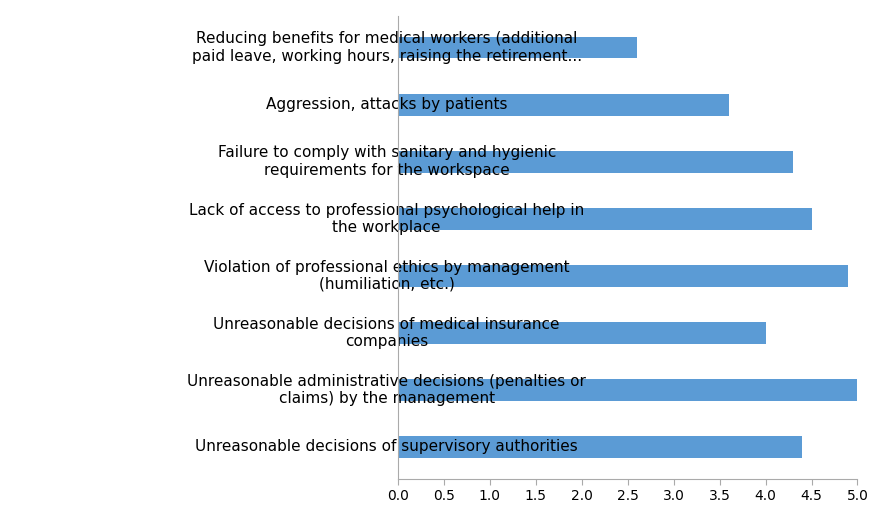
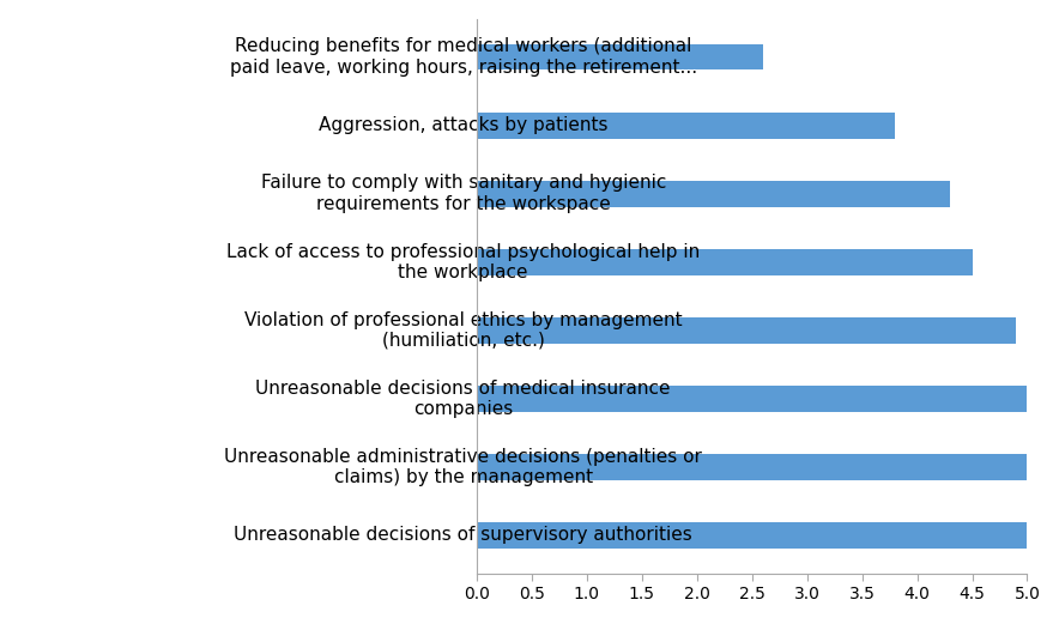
Aggression, attacks by patients: 3.6 -> 3.8
Unreasonable decisions of medical insurance companies: 4.0 -> 5.0
Unreasonable decisions of supervisory authorities: 4.4 -> 5.0
